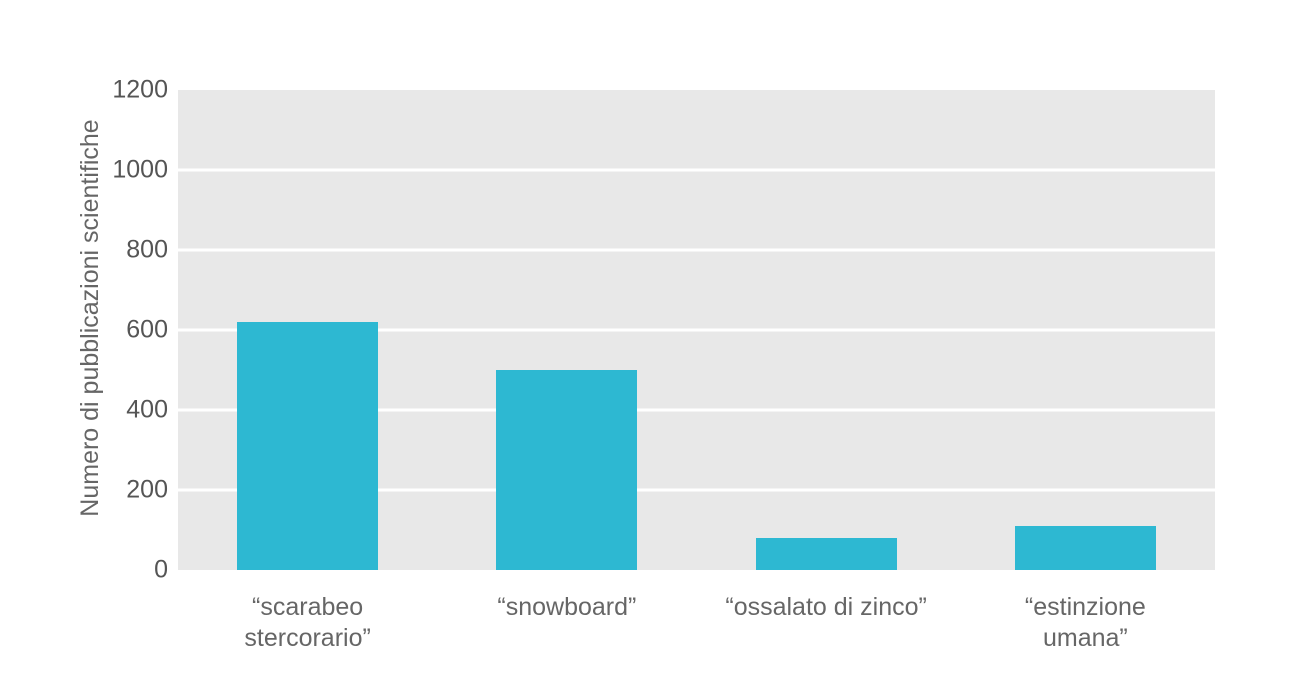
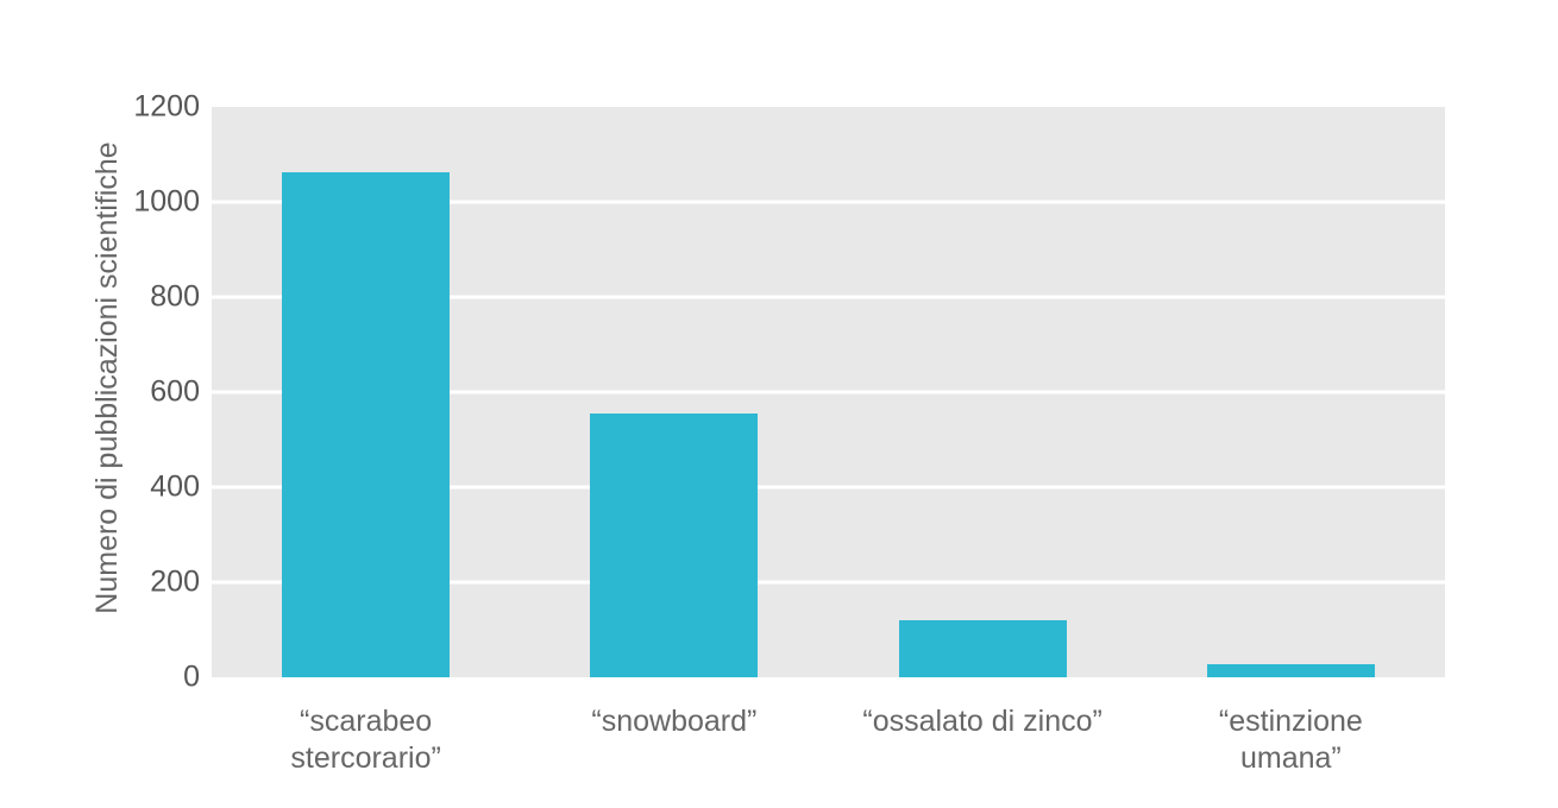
“scarabeo stercorario”: 620 -> 1060
“snowboard”: 500 -> 560
“ossalato di zinco”: 80 -> 120
“estinzione umana”: 110 -> 30
